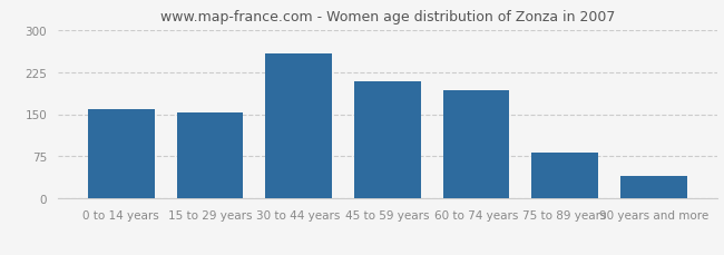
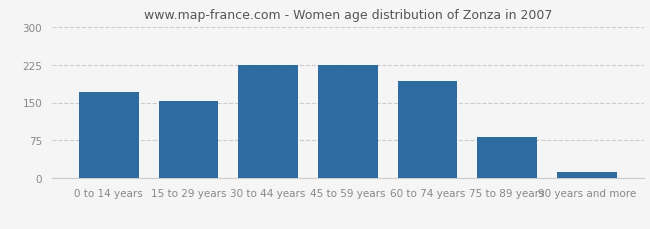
0 to 14 years: 158 -> 170
30 to 44 years: 258 -> 225
45 to 59 years: 208 -> 225
90 years and more: 40 -> 12
